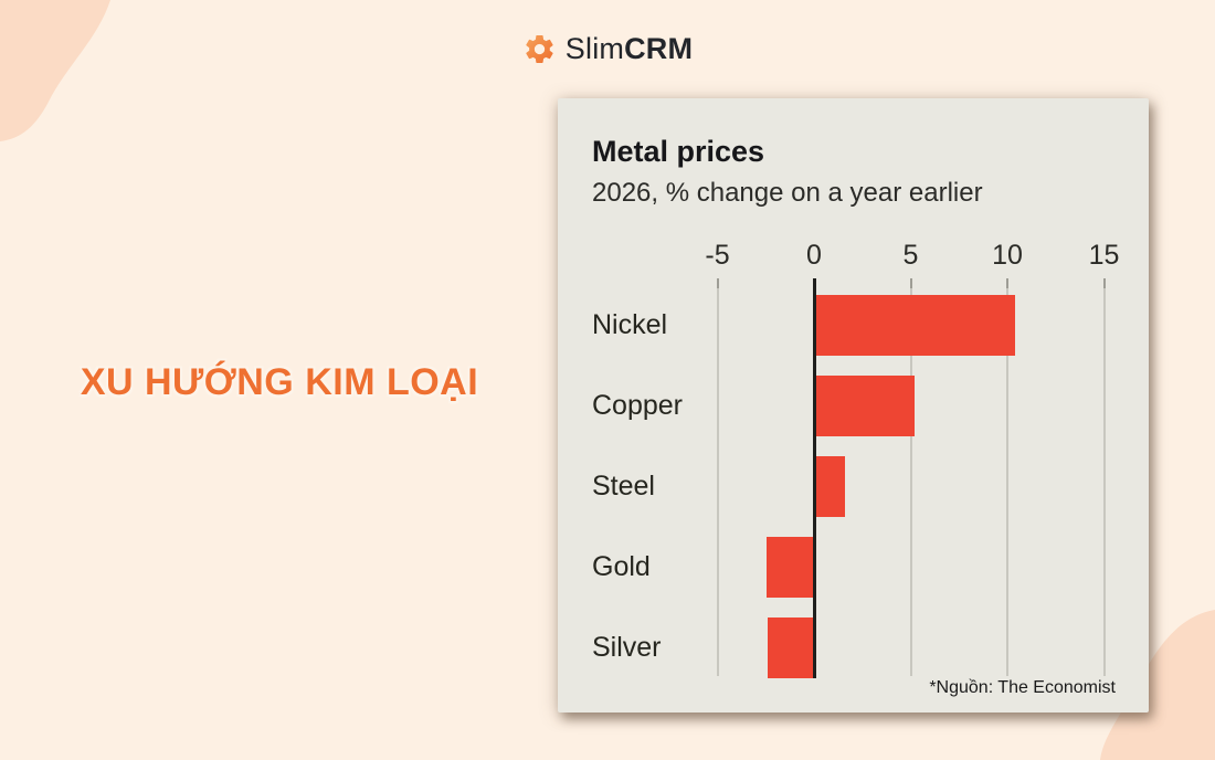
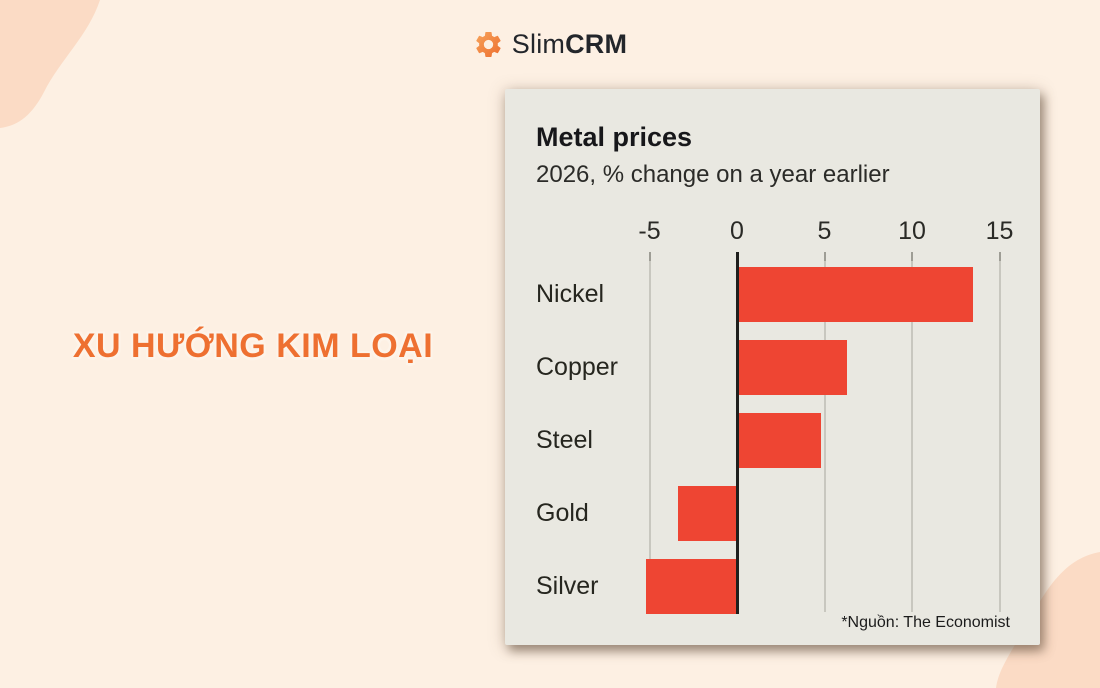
Nickel: 10.3 -> 13.4
Copper: 5.1 -> 6.2
Steel: 1.5 -> 4.7
Gold: -2.4 -> -3.3
Silver: -2.3 -> -5.1
